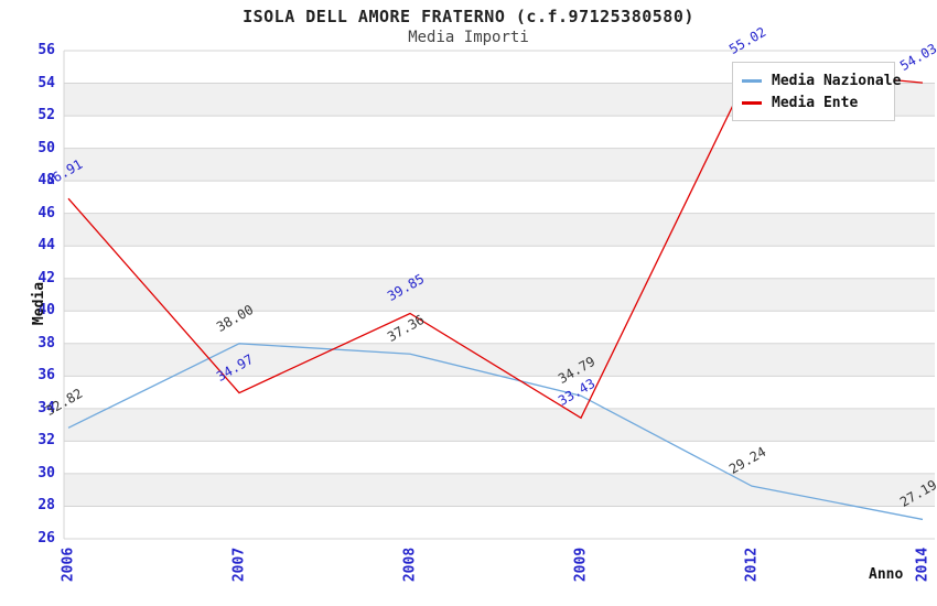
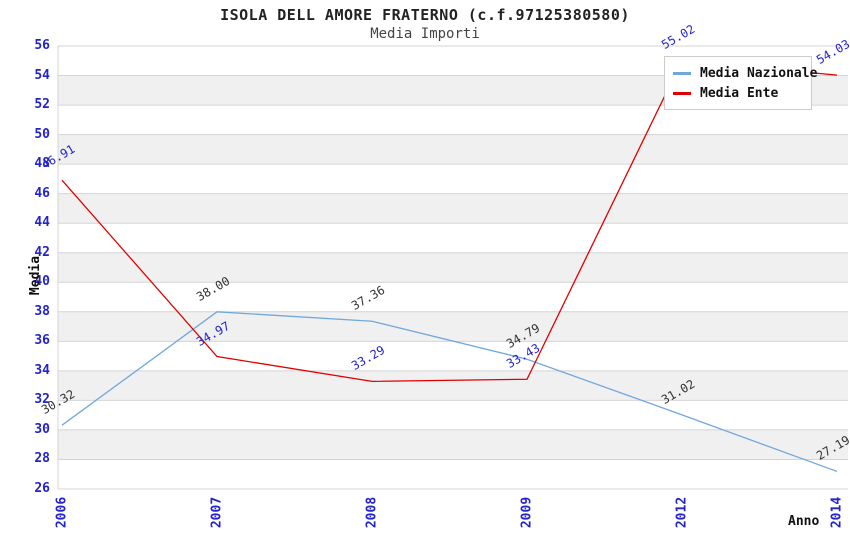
Media Nazionale/2006: 32.82 -> 30.32
Media Ente/2008: 39.85 -> 33.29
Media Nazionale/2012: 29.24 -> 31.02
